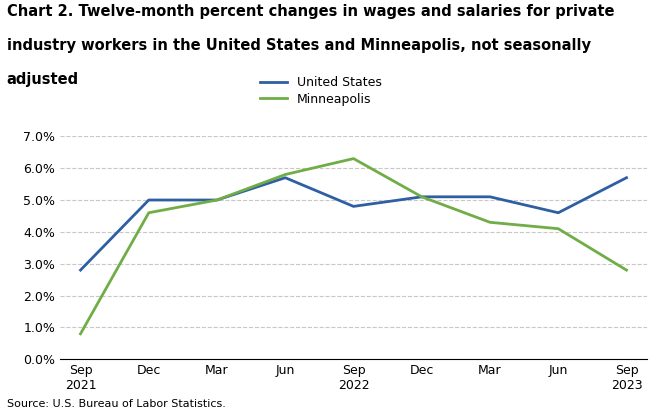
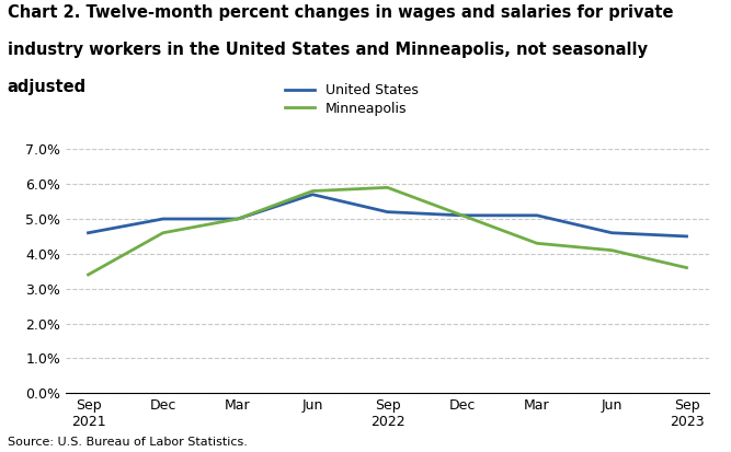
United States/Sep 2021: 2.8% -> 4.6%
Minneapolis/Sep 2021: 0.8% -> 3.4%
United States/Sep 2022: 4.8% -> 5.2%
Minneapolis/Sep 2022: 6.3% -> 5.9%
United States/Sep 2023: 5.7% -> 4.5%
Minneapolis/Sep 2023: 2.8% -> 3.6%
